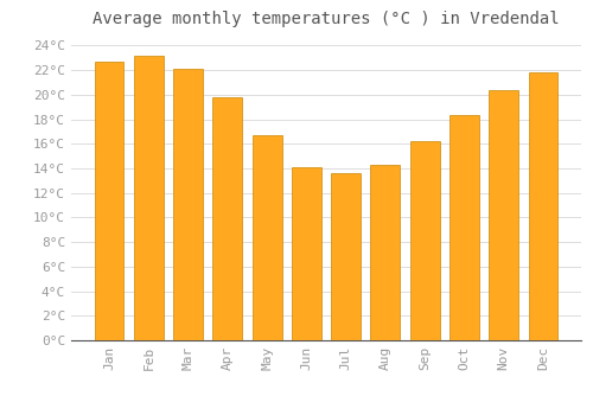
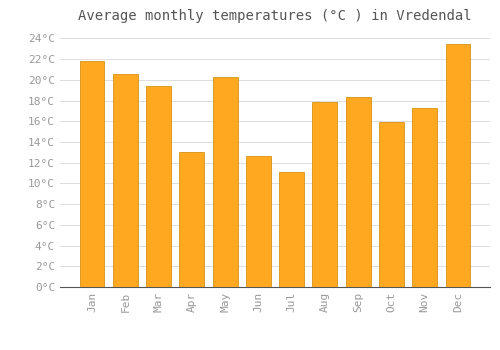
Jan: 22.7°C -> 21.8°C
Feb: 23.2°C -> 20.6°C
Mar: 22.1°C -> 19.4°C
Apr: 19.8°C -> 13.0°C
May: 16.7°C -> 20.3°C
Jun: 14.1°C -> 12.6°C
Jul: 13.6°C -> 11.1°C
Aug: 14.3°C -> 17.9°C
Sep: 16.2°C -> 18.3°C
Oct: 18.3°C -> 15.9°C
Nov: 20.4°C -> 17.3°C
Dec: 21.8°C -> 23.5°C
